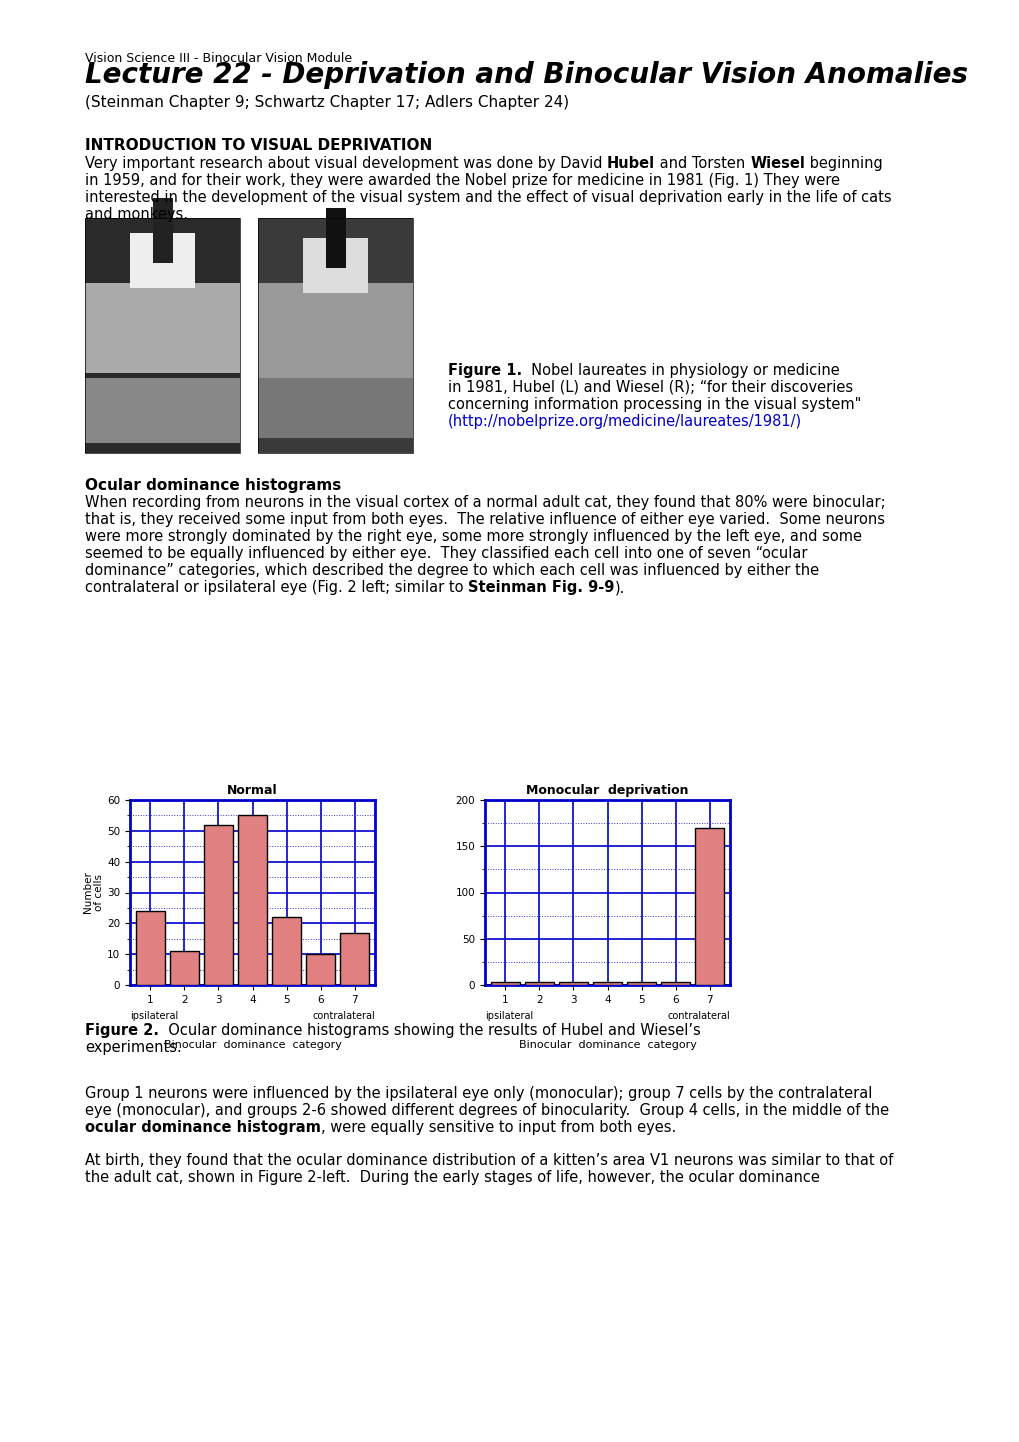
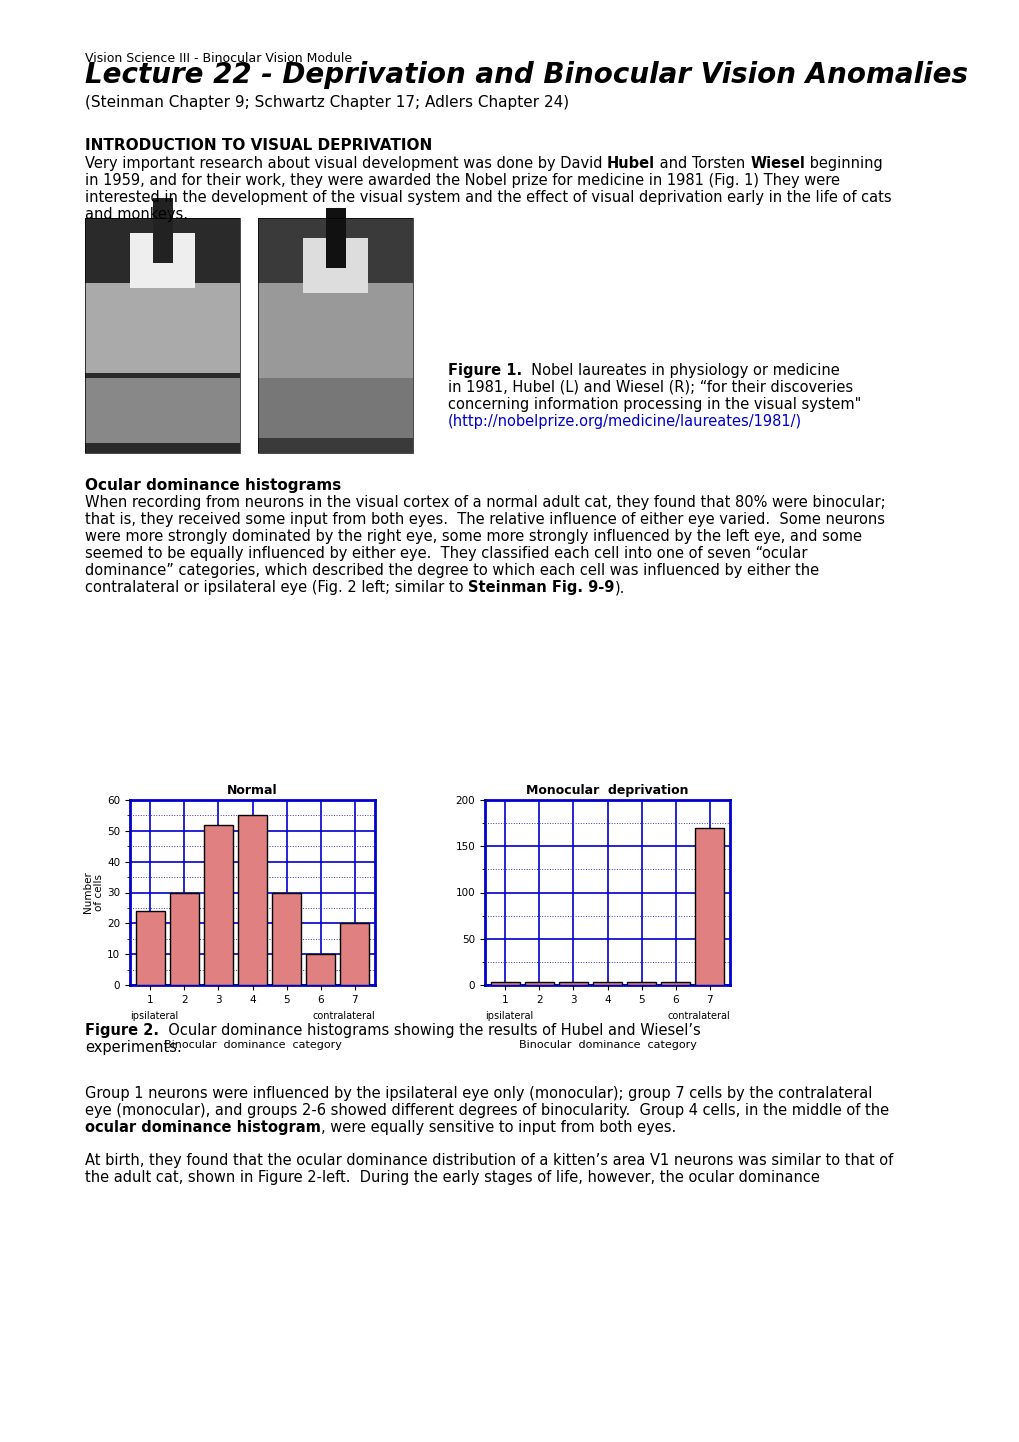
Normal/2: 11 -> 30
Normal/5: 22 -> 30
Normal/7: 17 -> 20
